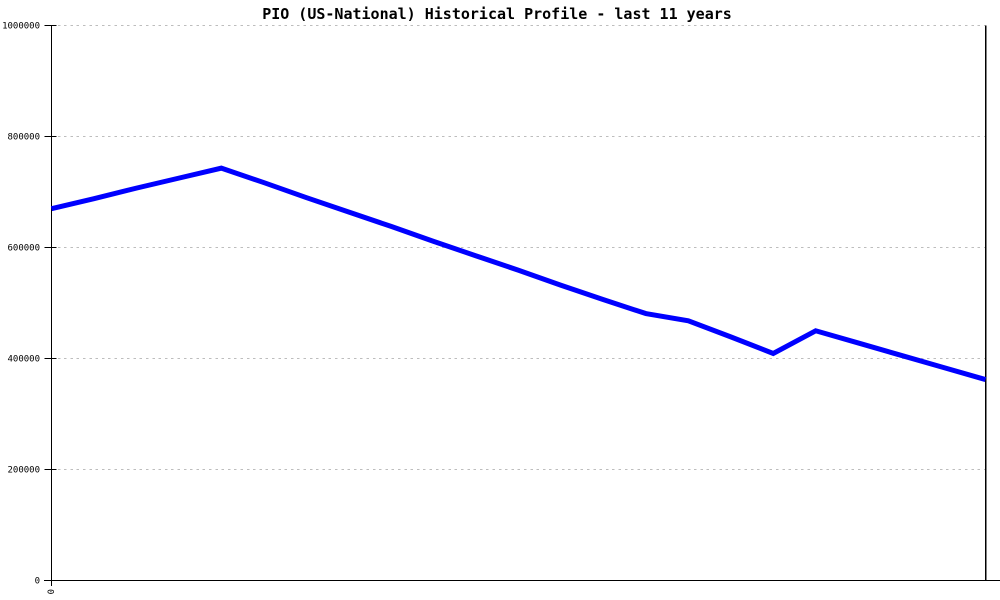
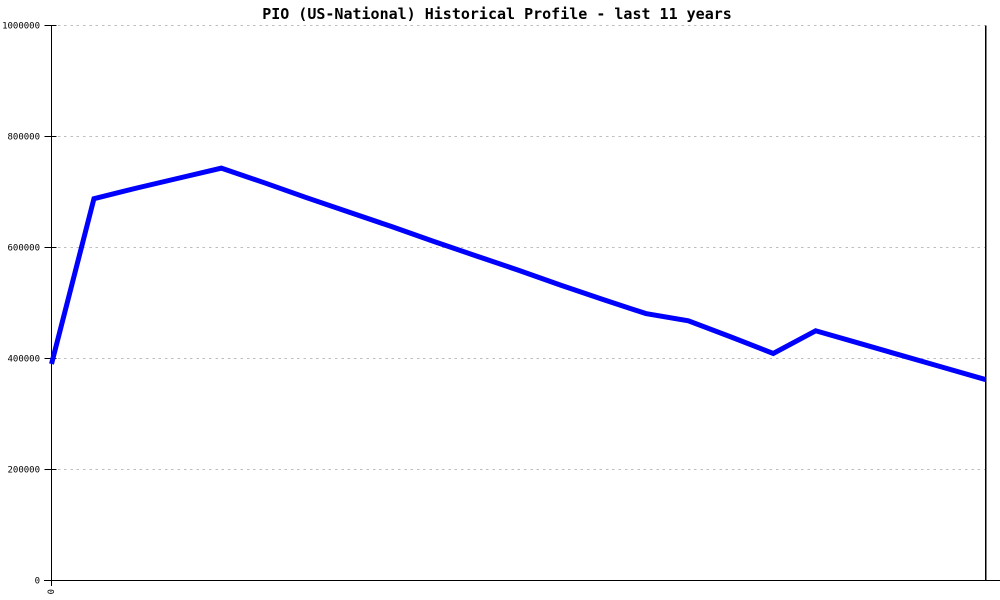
0: 670000 -> 390000
